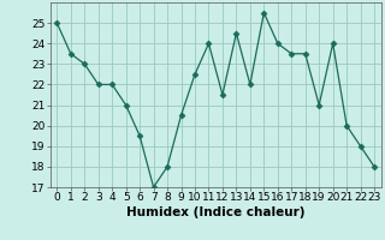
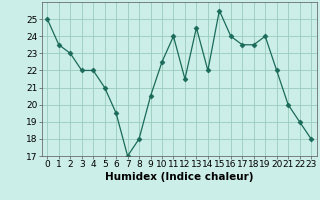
19: 21.0 -> 24.0
20: 24.0 -> 22.0
